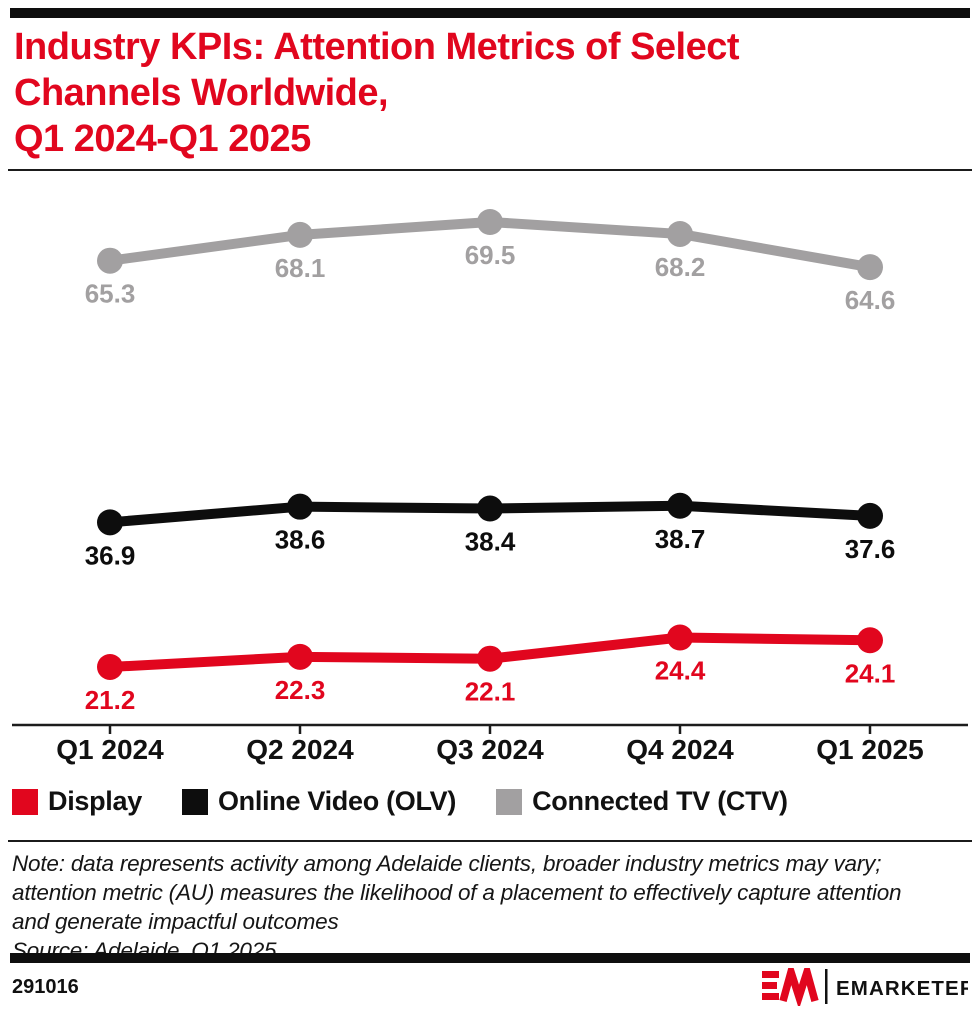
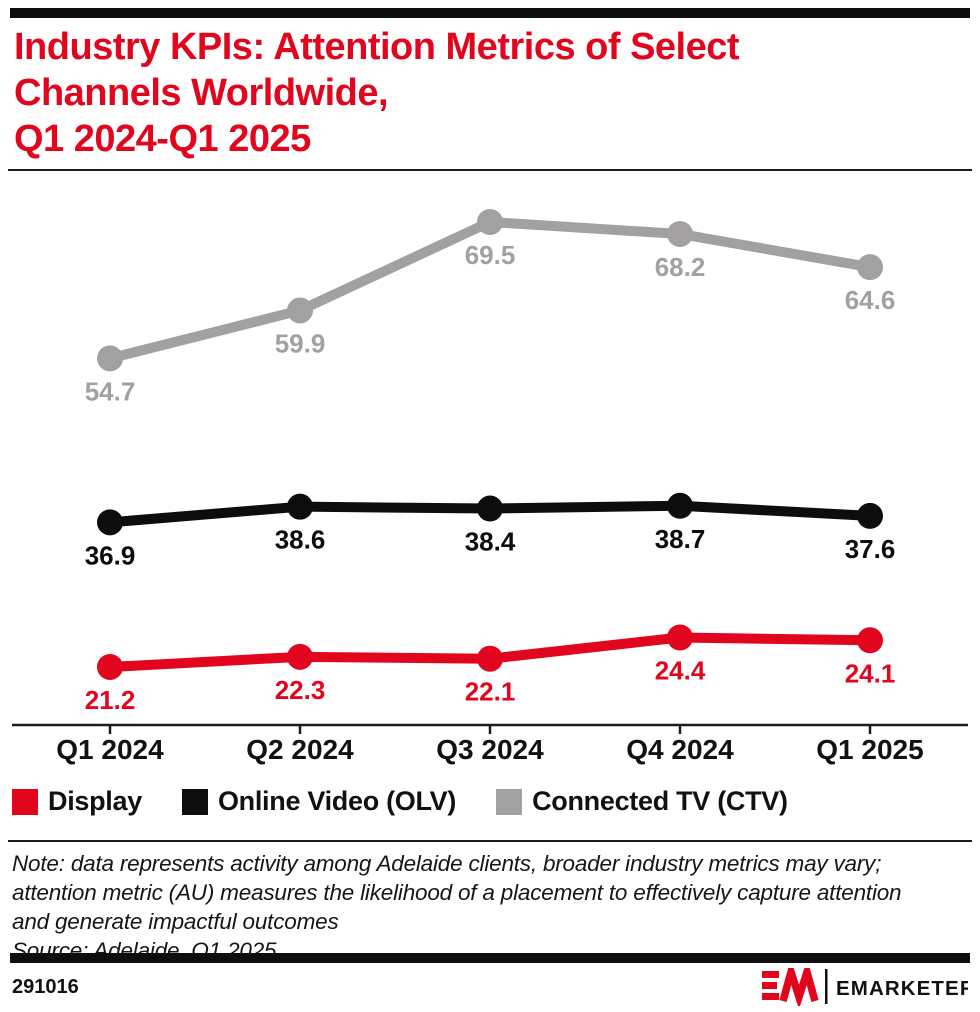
Connected TV (CTV)/Q1 2024: 65.3 -> 54.7
Connected TV (CTV)/Q2 2024: 68.1 -> 59.9
